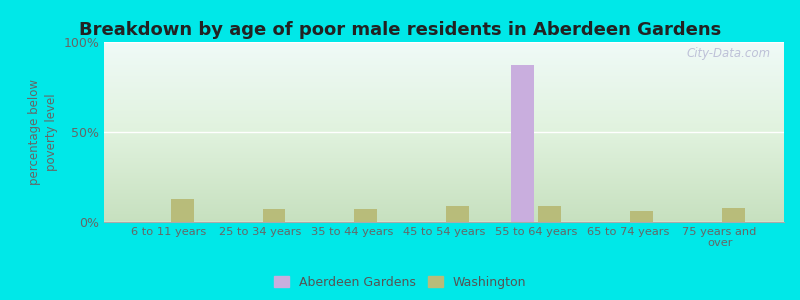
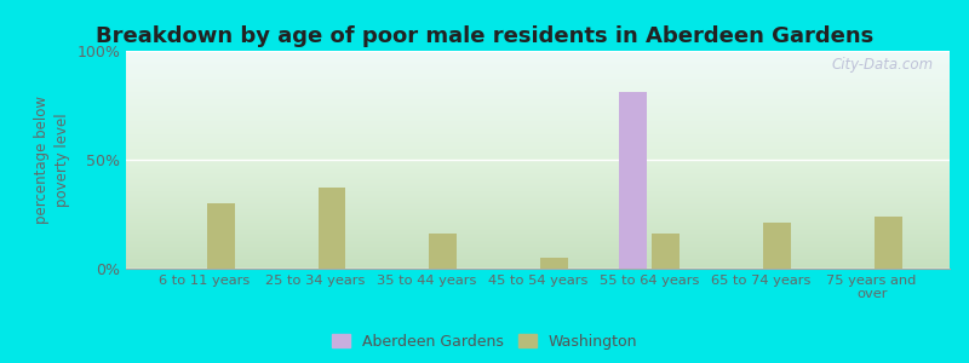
Washington/6 to 11 years: 13% -> 30%
Washington/25 to 34 years: 7% -> 37%
Washington/35 to 44 years: 7% -> 16%
Washington/45 to 54 years: 9% -> 5%
Aberdeen Gardens/55 to 64 years: 87% -> 81%
Washington/55 to 64 years: 9% -> 16%
Washington/65 to 74 years: 6% -> 21%
Washington/75 years and over: 8% -> 24%
